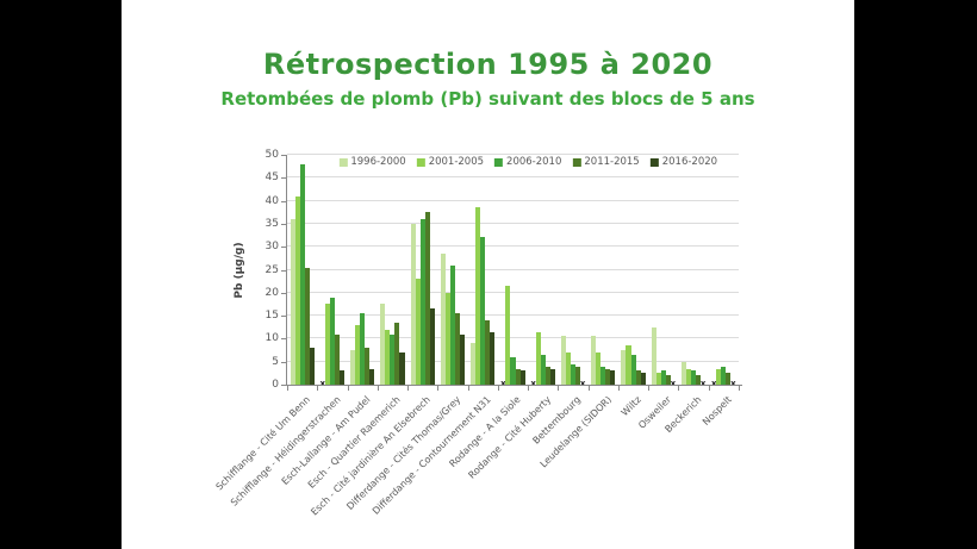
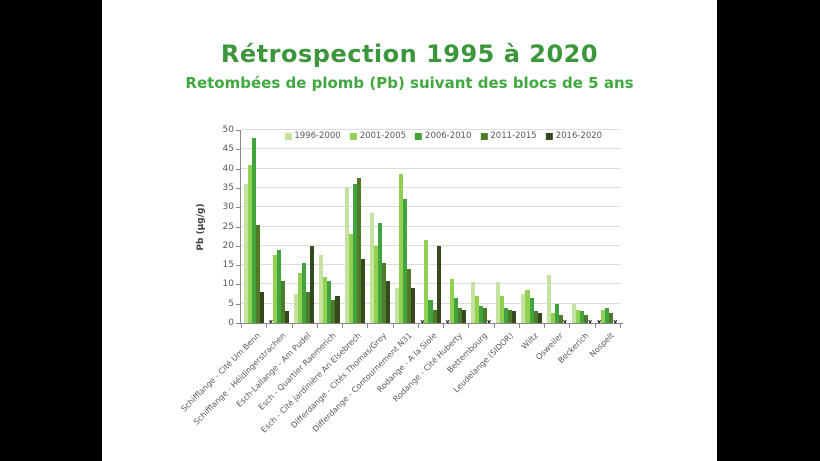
2016-2020/Esch-Lallange - Am Pudel: 4 -> 20
2011-2015/Esch - Quartier Raemerich: 14 -> 6
2016-2020/Differdange - Contournement N31: 12 -> 9
2016-2020/Rodange - A la Siole: 3 -> 20
2006-2010/Osweiler: 3 -> 5
